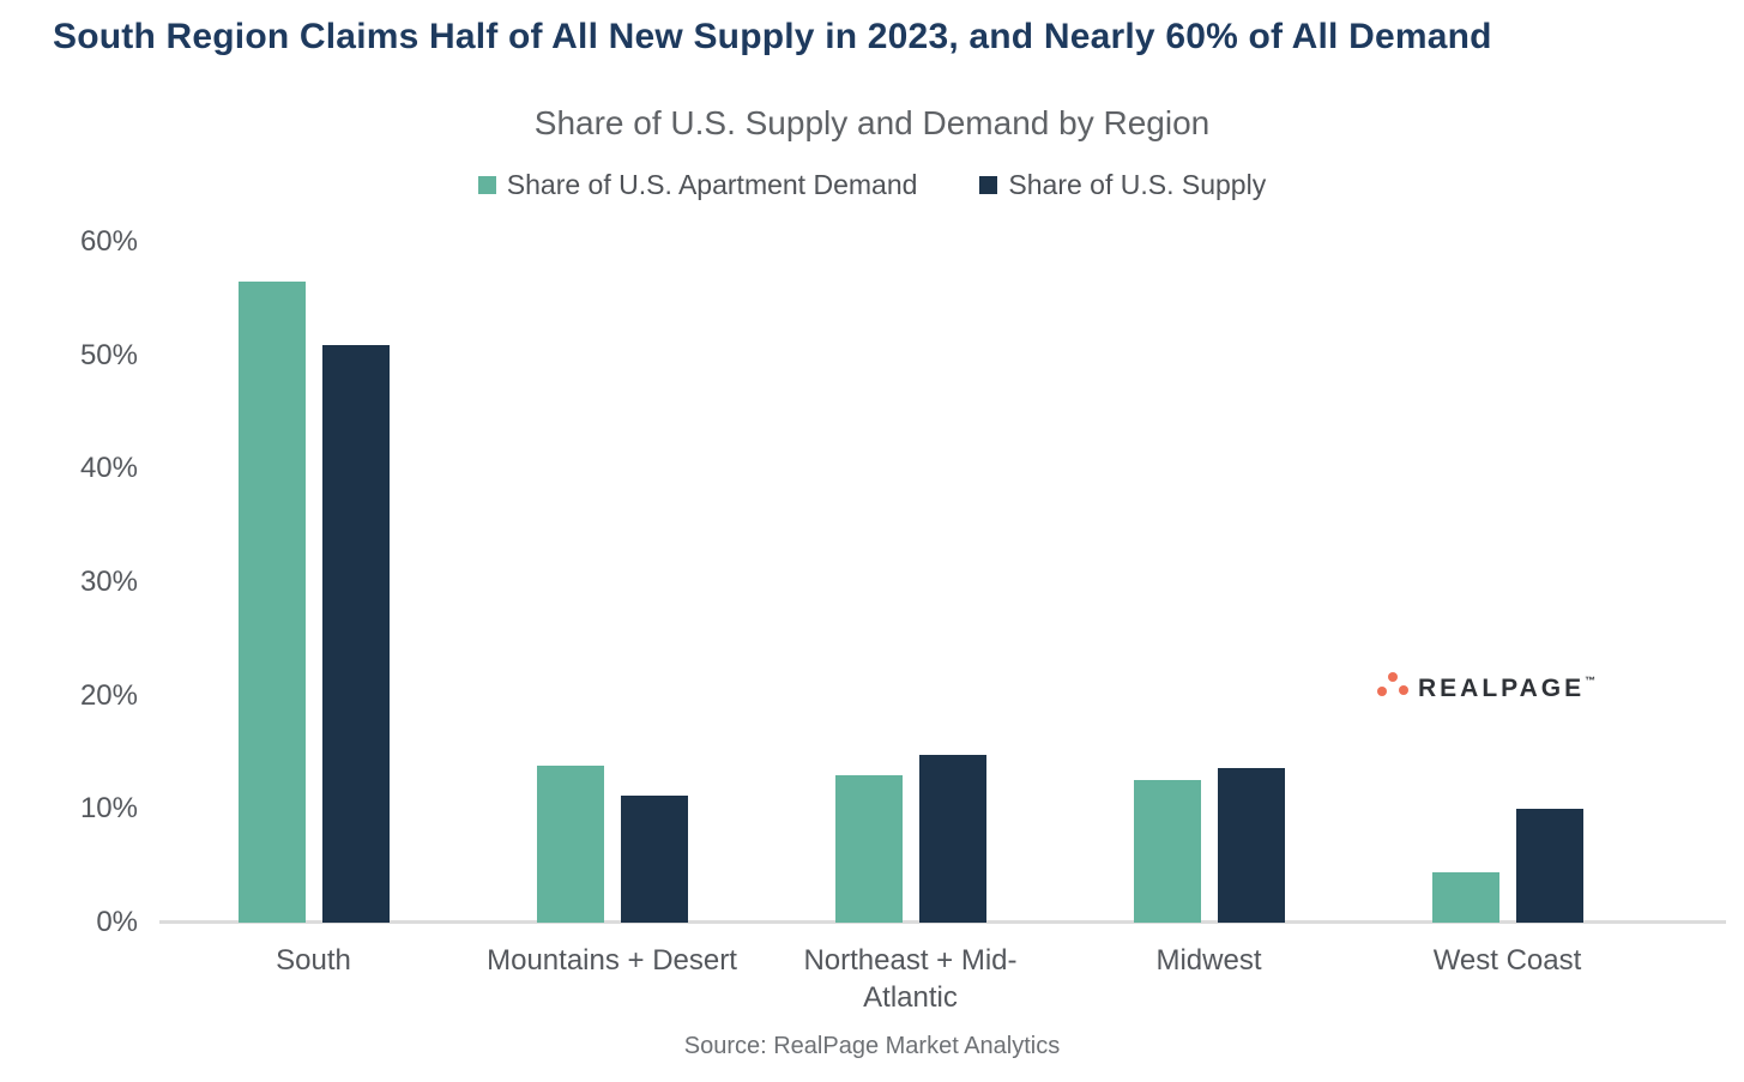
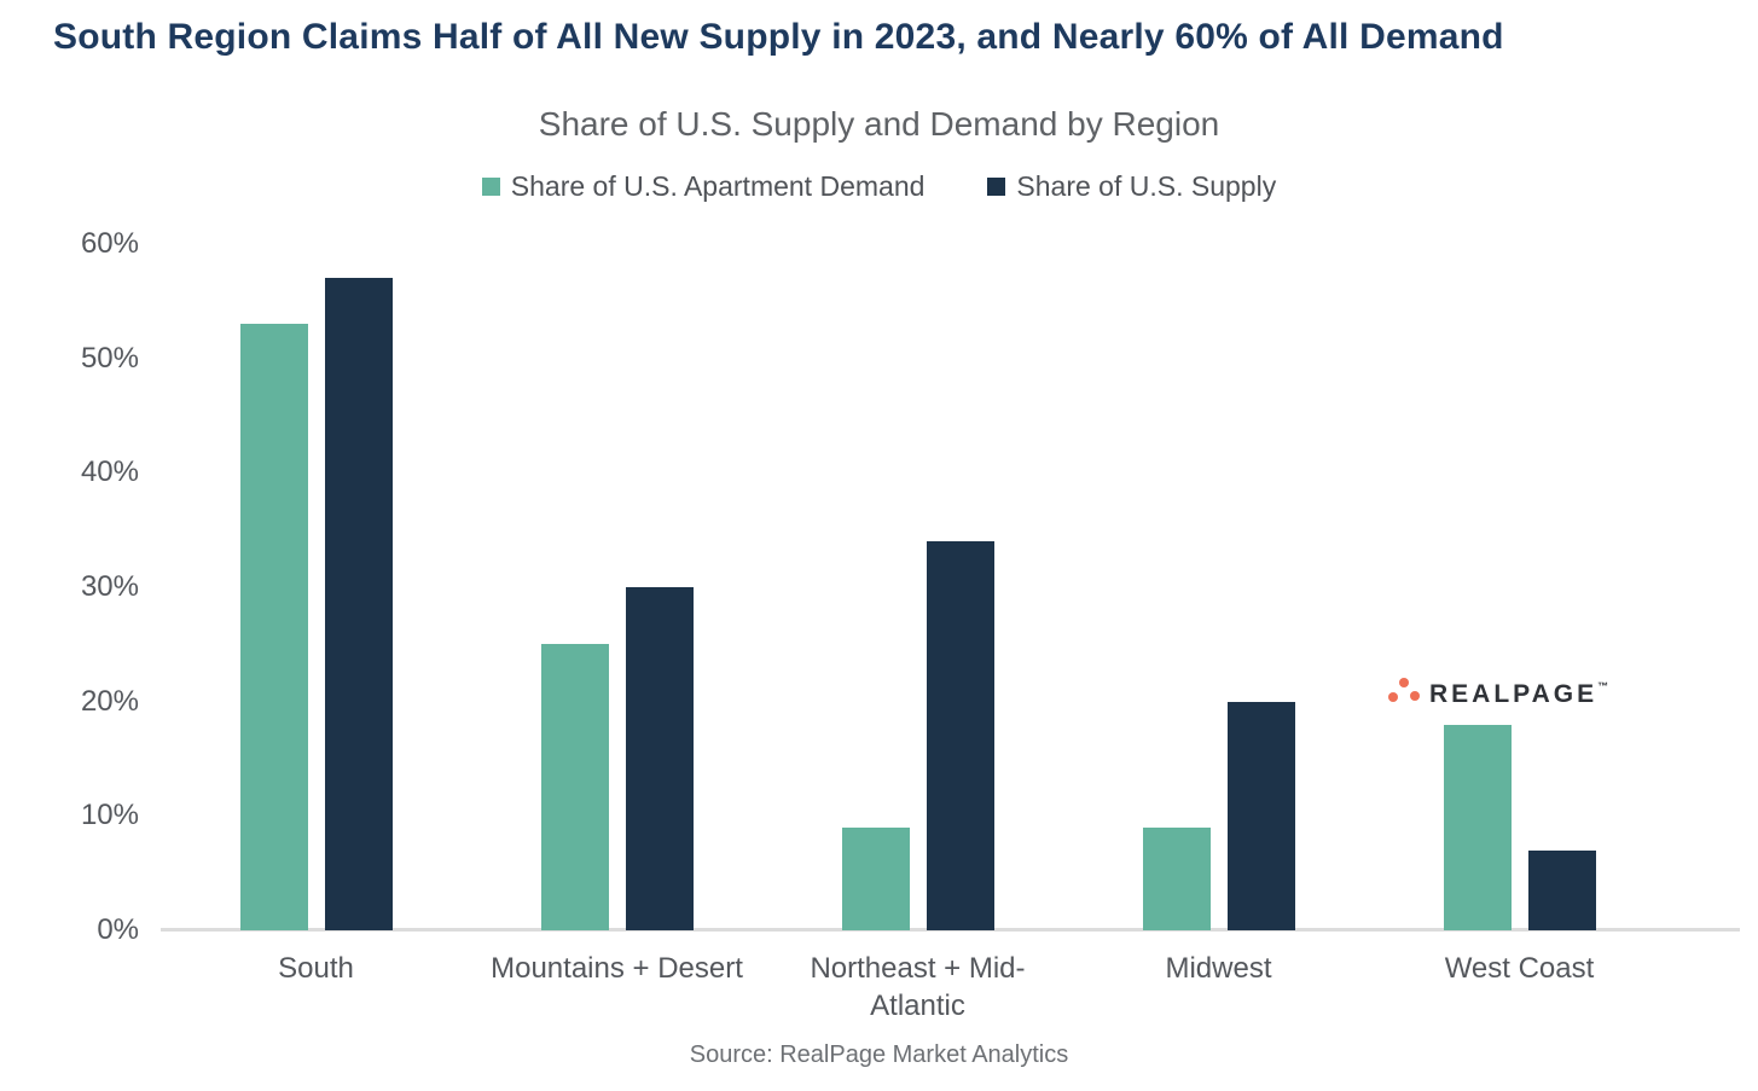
Share of U.S. Apartment Demand/South: 56% -> 53%
Share of U.S. Supply/South: 51% -> 57%
Share of U.S. Apartment Demand/Mountains + Desert: 14% -> 25%
Share of U.S. Supply/Mountains + Desert: 11% -> 30%
Share of U.S. Apartment Demand/Northeast + Mid-Atlantic: 13% -> 9%
Share of U.S. Supply/Northeast + Mid-Atlantic: 15% -> 34%
Share of U.S. Apartment Demand/Midwest: 13% -> 9%
Share of U.S. Supply/Midwest: 14% -> 20%
Share of U.S. Apartment Demand/West Coast: 4% -> 18%
Share of U.S. Supply/West Coast: 10% -> 7%
